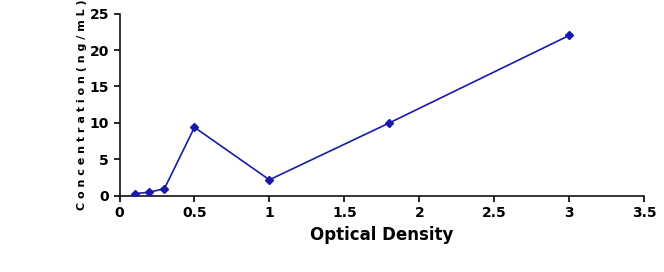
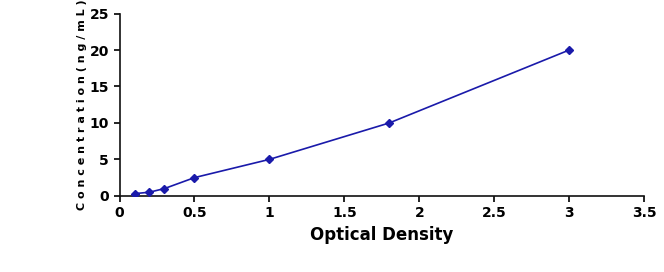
0.5: 9.4 -> 2.5
1: 2.2 -> 5.0
3: 22.0 -> 20.0
